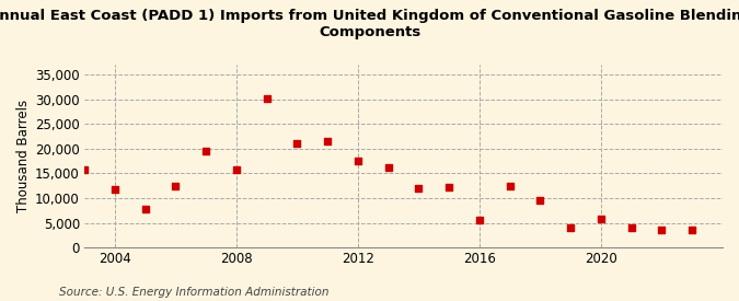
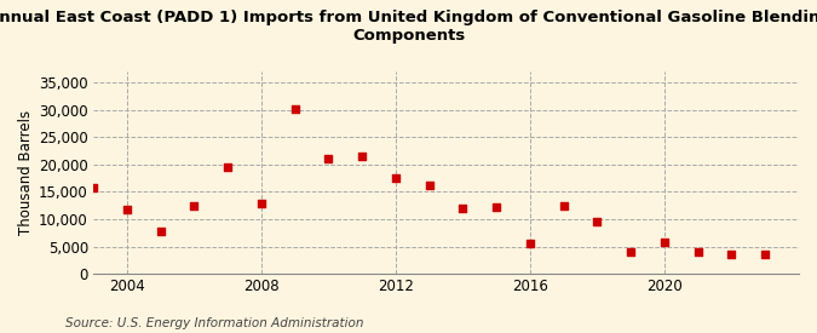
2008: 15,800 -> 13,000
